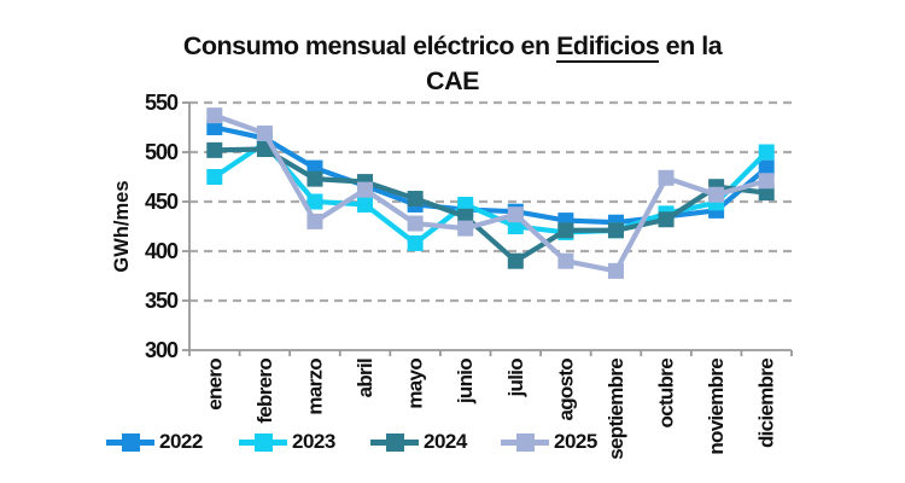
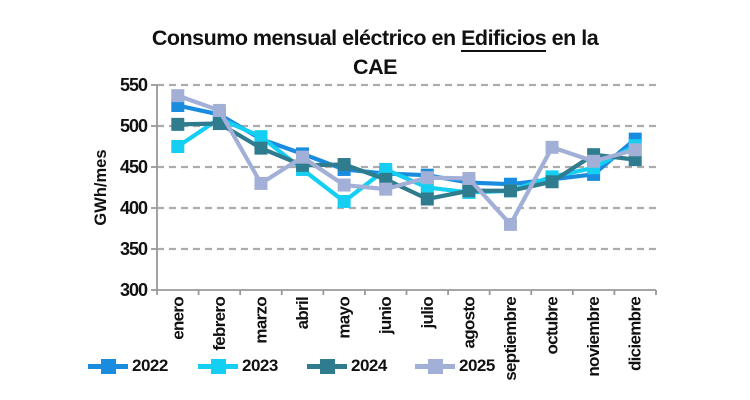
2023/marzo: 450 -> 490
2024/abril: 470 -> 450
2024/julio: 390 -> 410
2025/agosto: 390 -> 440
2023/diciembre: 500 -> 480
